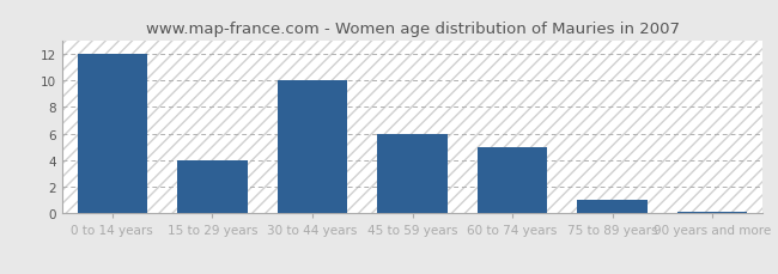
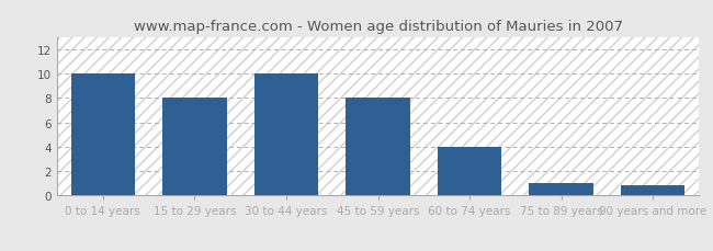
0 to 14 years: 12.0 -> 10.0
15 to 29 years: 4.0 -> 8.0
45 to 59 years: 6.0 -> 8.0
60 to 74 years: 5.0 -> 4.0
90 years and more: 0.1 -> 0.8
